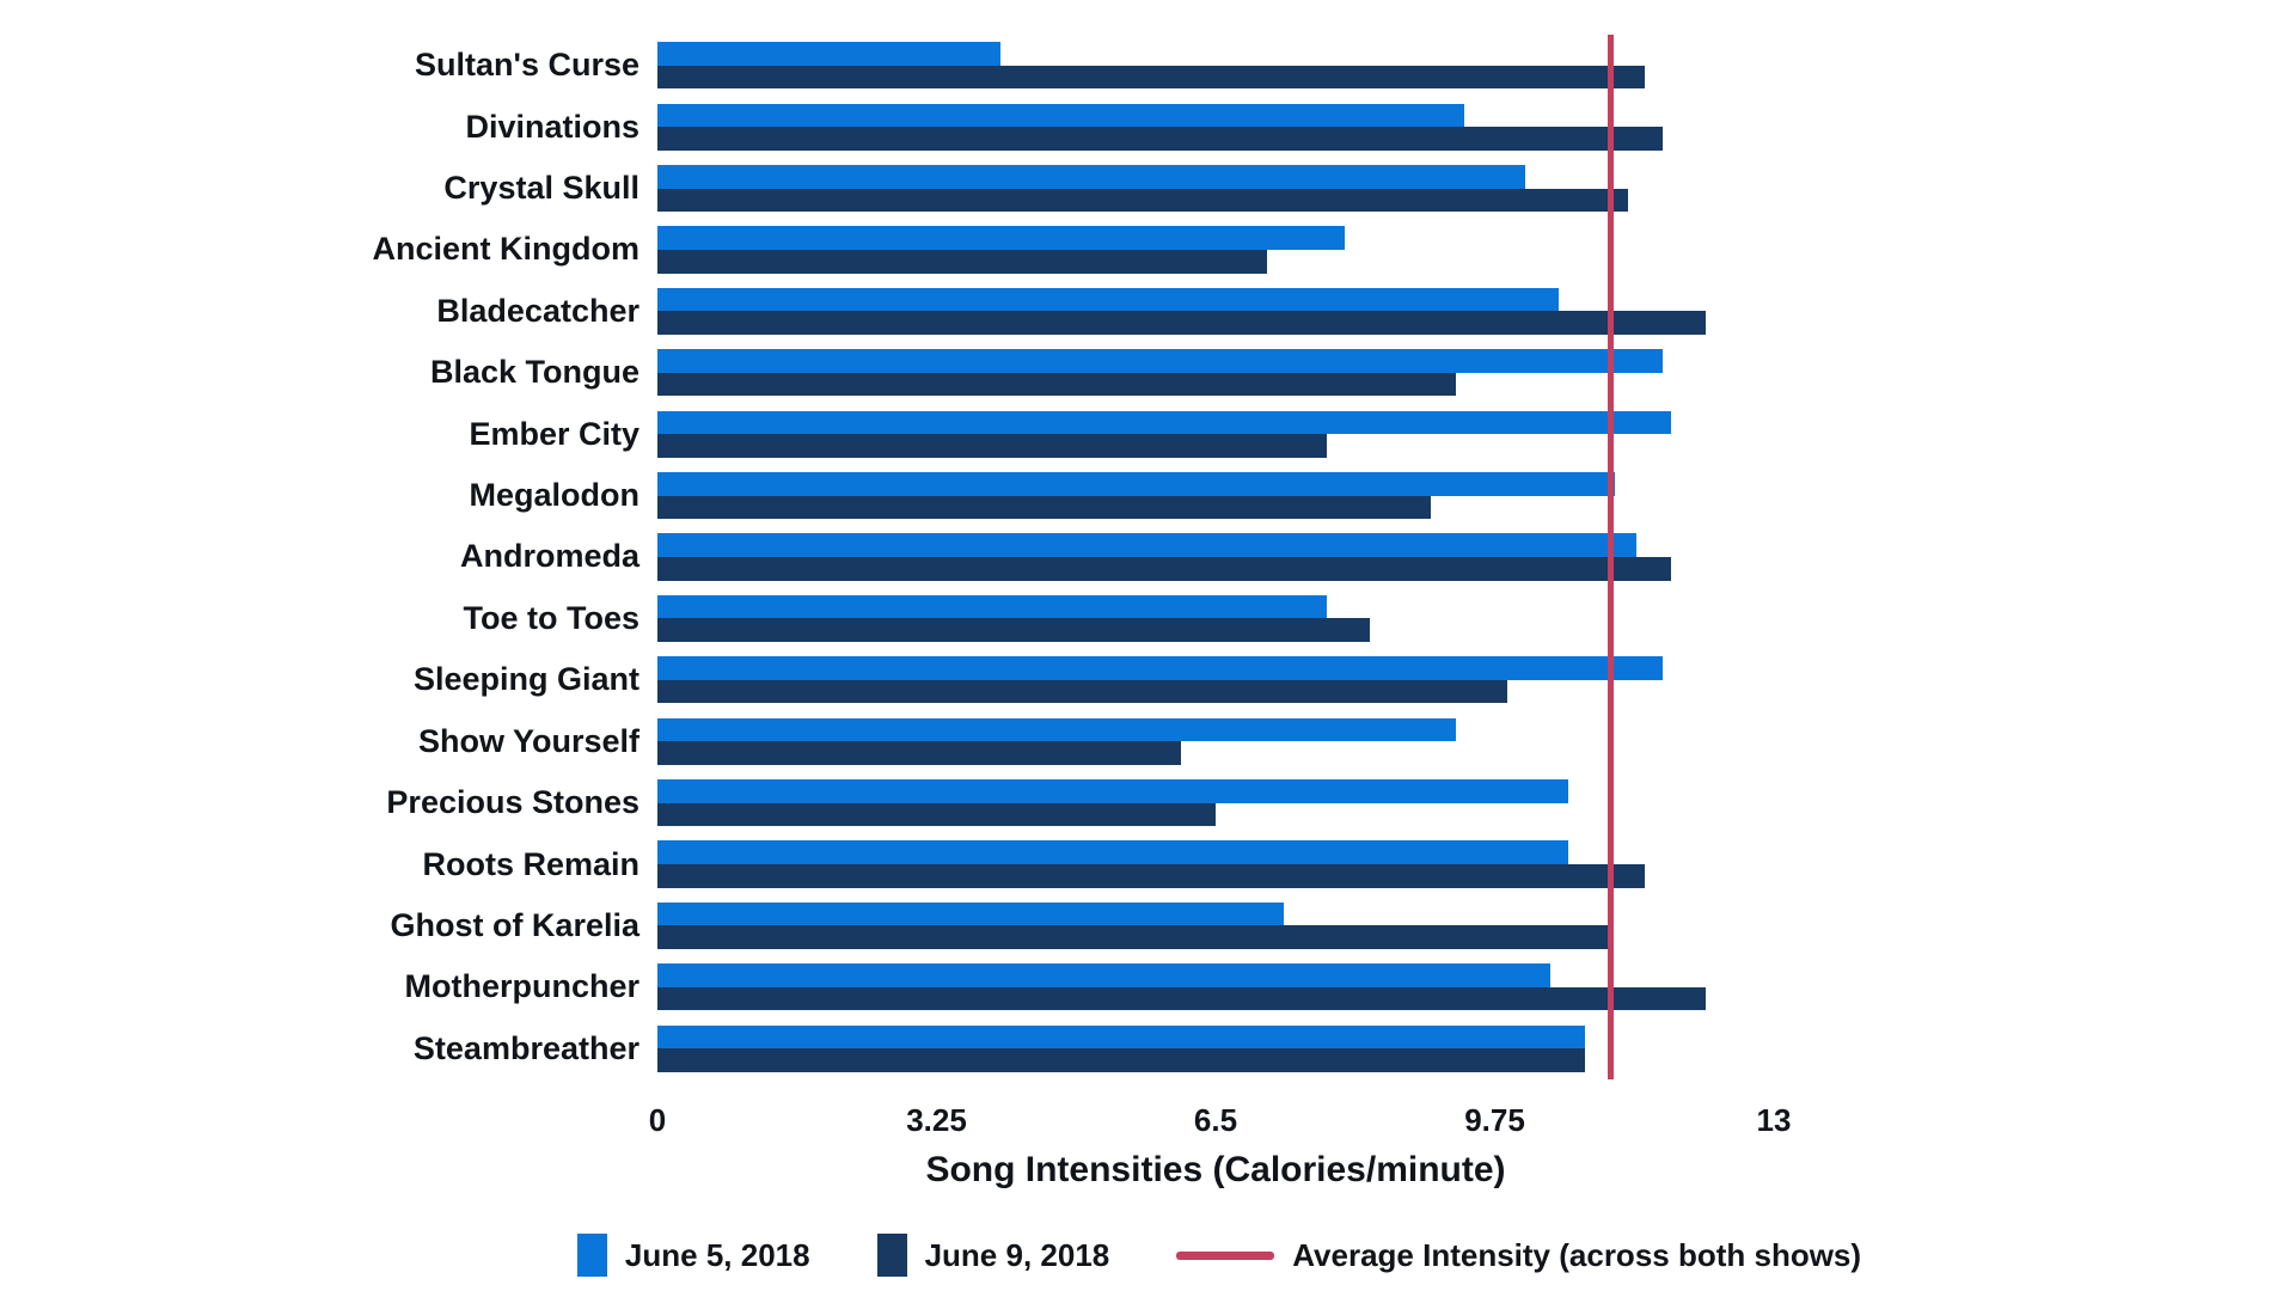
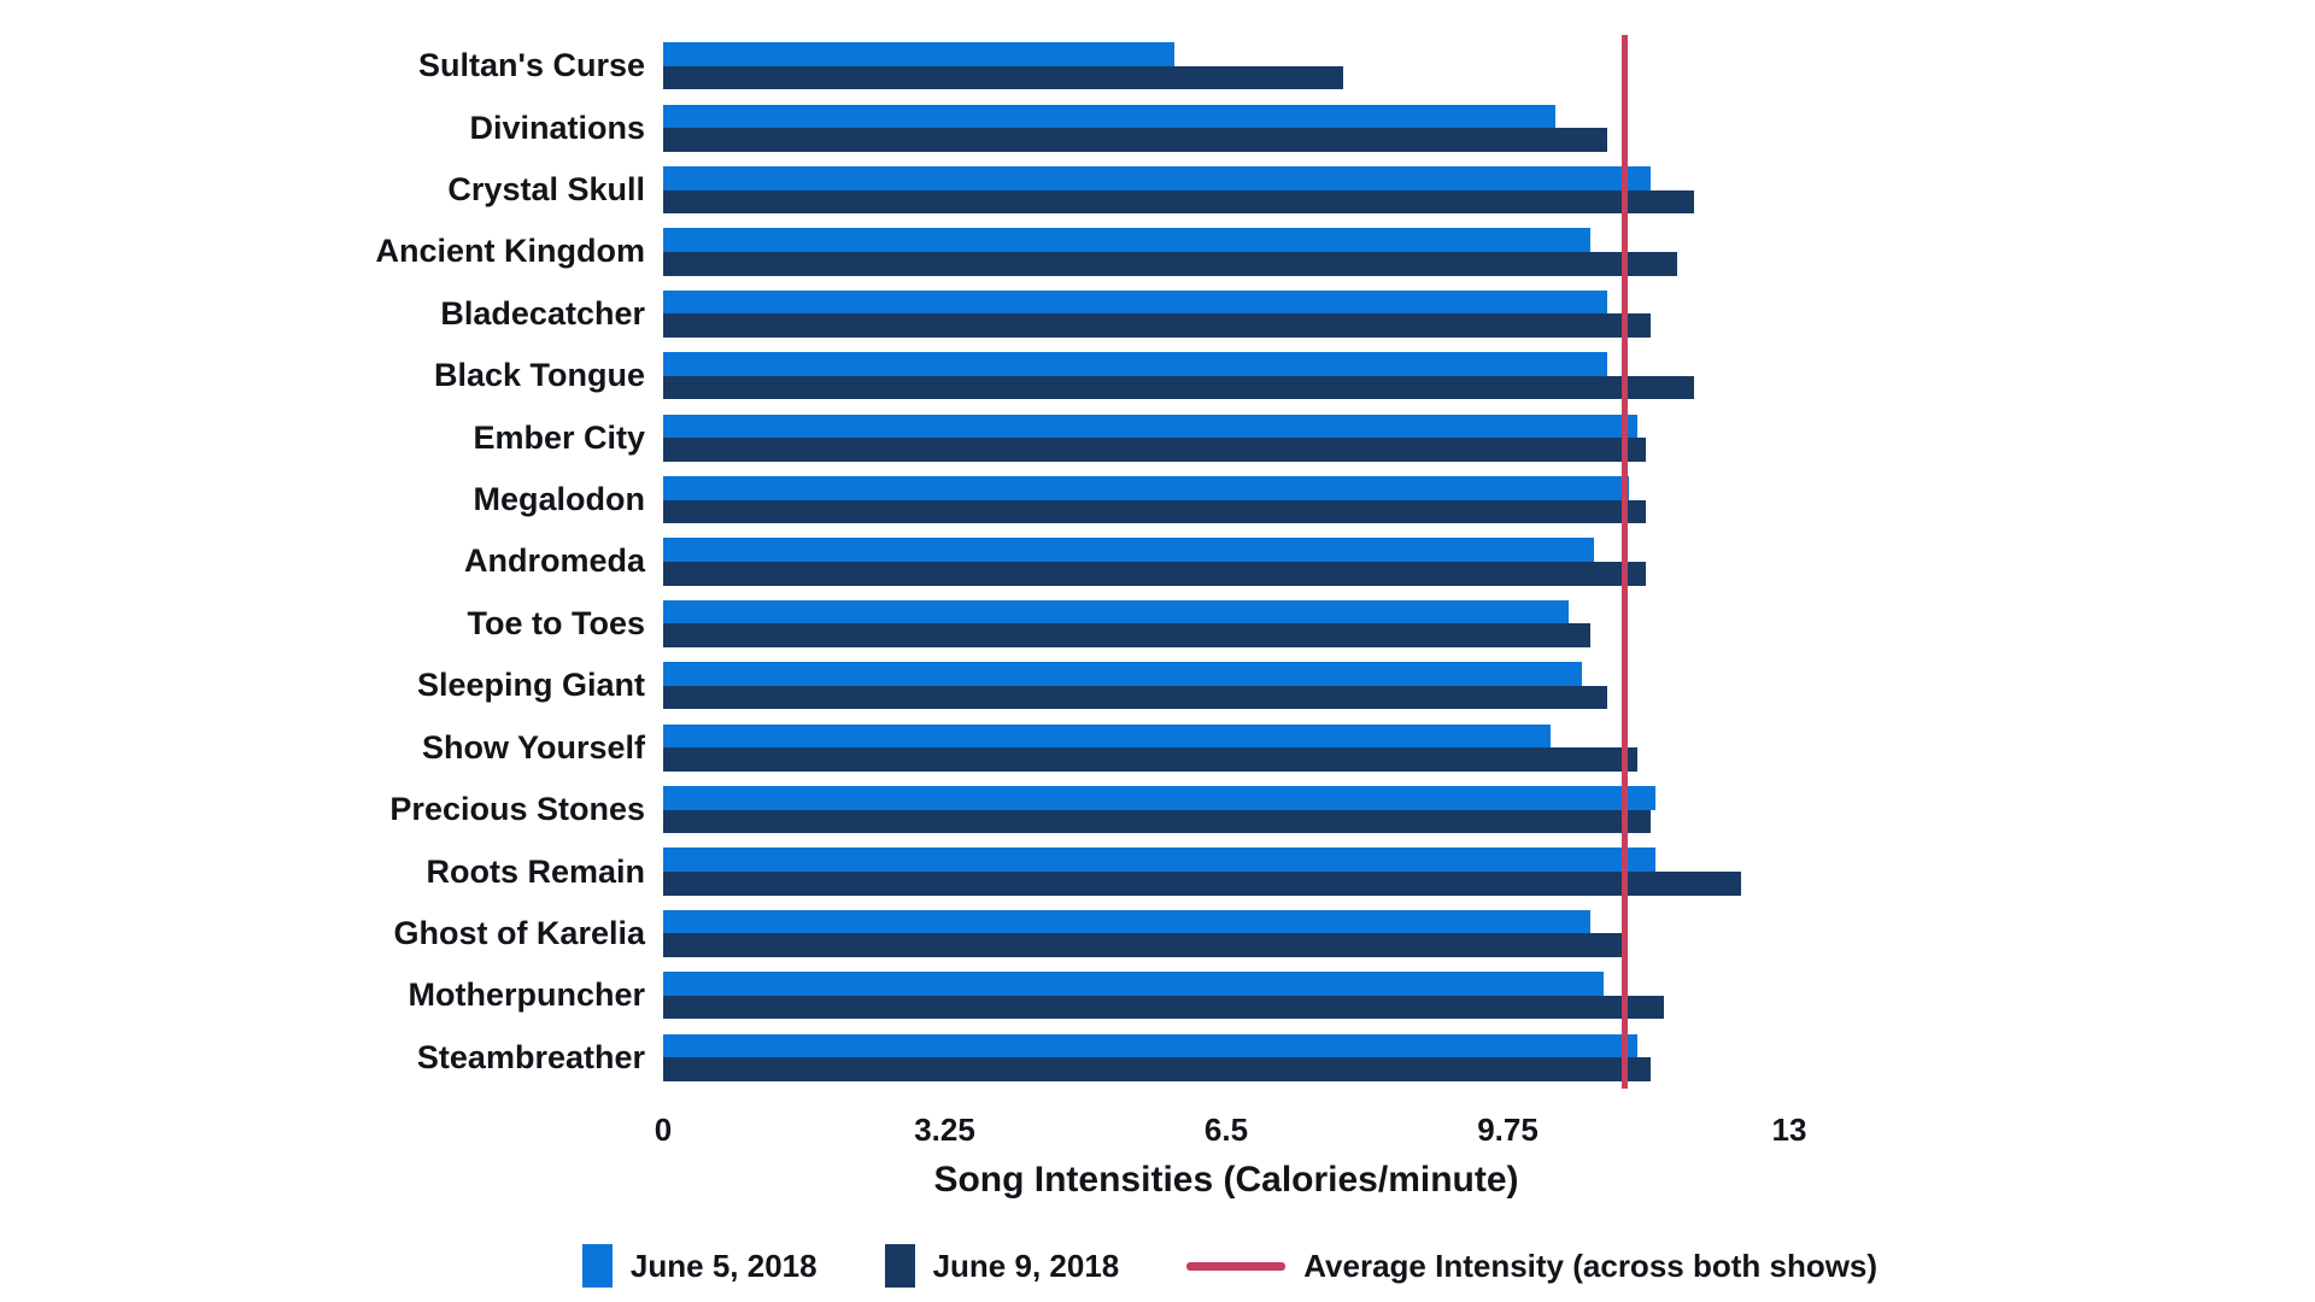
June 5, 2018/Sultan's Curse: 4.0 -> 5.9
June 9, 2018/Sultan's Curse: 11.5 -> 7.8
June 5, 2018/Divinations: 9.4 -> 10.3
June 9, 2018/Divinations: 11.7 -> 10.9
June 5, 2018/Crystal Skull: 10.1 -> 11.4
June 9, 2018/Crystal Skull: 11.3 -> 11.9
June 5, 2018/Ancient Kingdom: 8.0 -> 10.7
June 9, 2018/Ancient Kingdom: 7.1 -> 11.7
June 5, 2018/Bladecatcher: 10.5 -> 10.9
June 9, 2018/Bladecatcher: 12.2 -> 11.4
June 5, 2018/Black Tongue: 11.7 -> 10.9
June 9, 2018/Black Tongue: 9.3 -> 11.9
June 5, 2018/Ember City: 11.8 -> 11.2
June 9, 2018/Ember City: 7.8 -> 11.3
June 9, 2018/Megalodon: 9.0 -> 11.3
June 5, 2018/Andromeda: 11.4 -> 10.8
June 9, 2018/Andromeda: 11.8 -> 11.3
June 5, 2018/Toe to Toes: 7.8 -> 10.4
June 9, 2018/Toe to Toes: 8.3 -> 10.7
June 5, 2018/Sleeping Giant: 11.7 -> 10.6
June 9, 2018/Sleeping Giant: 9.9 -> 10.9
June 5, 2018/Show Yourself: 9.3 -> 10.2
June 9, 2018/Show Yourself: 6.1 -> 11.2
June 5, 2018/Precious Stones: 10.6 -> 11.4
June 9, 2018/Precious Stones: 6.5 -> 11.4
June 5, 2018/Roots Remain: 10.6 -> 11.4
June 9, 2018/Roots Remain: 11.5 -> 12.4
June 5, 2018/Ghost of Karelia: 7.3 -> 10.7
June 5, 2018/Motherpuncher: 10.4 -> 10.8
June 9, 2018/Motherpuncher: 12.2 -> 11.6
June 5, 2018/Steambreather: 10.8 -> 11.2
June 9, 2018/Steambreather: 10.8 -> 11.4
